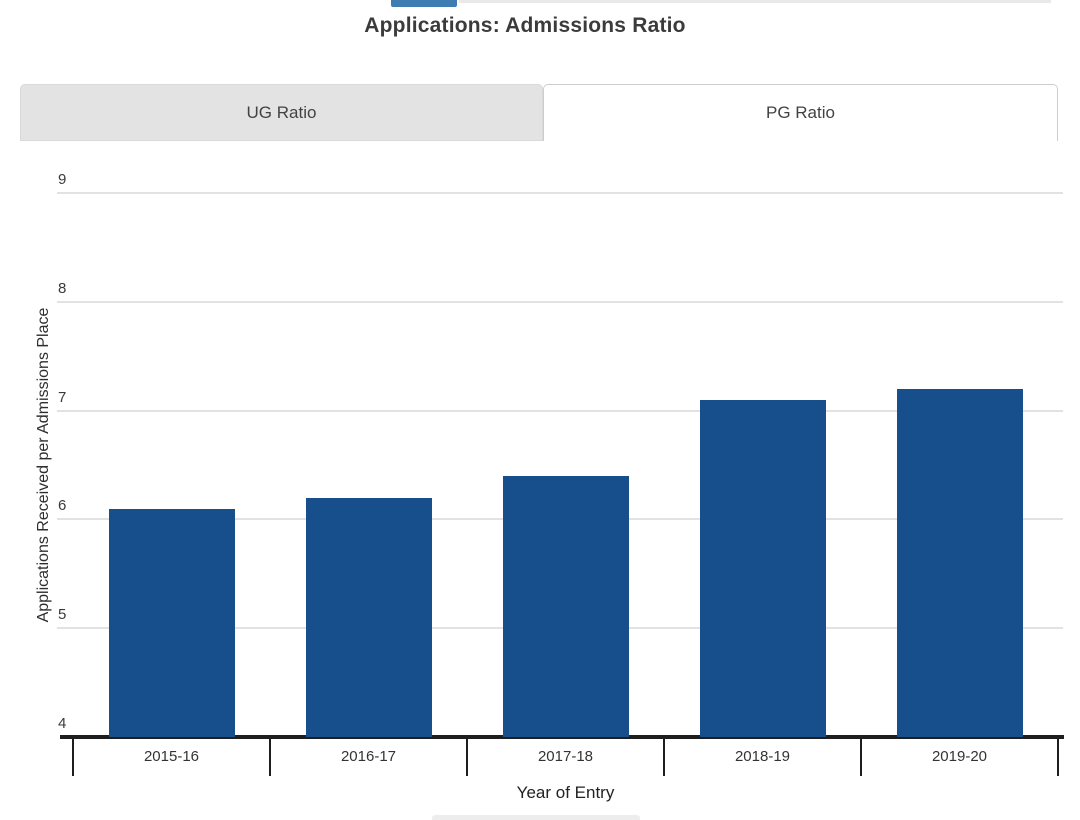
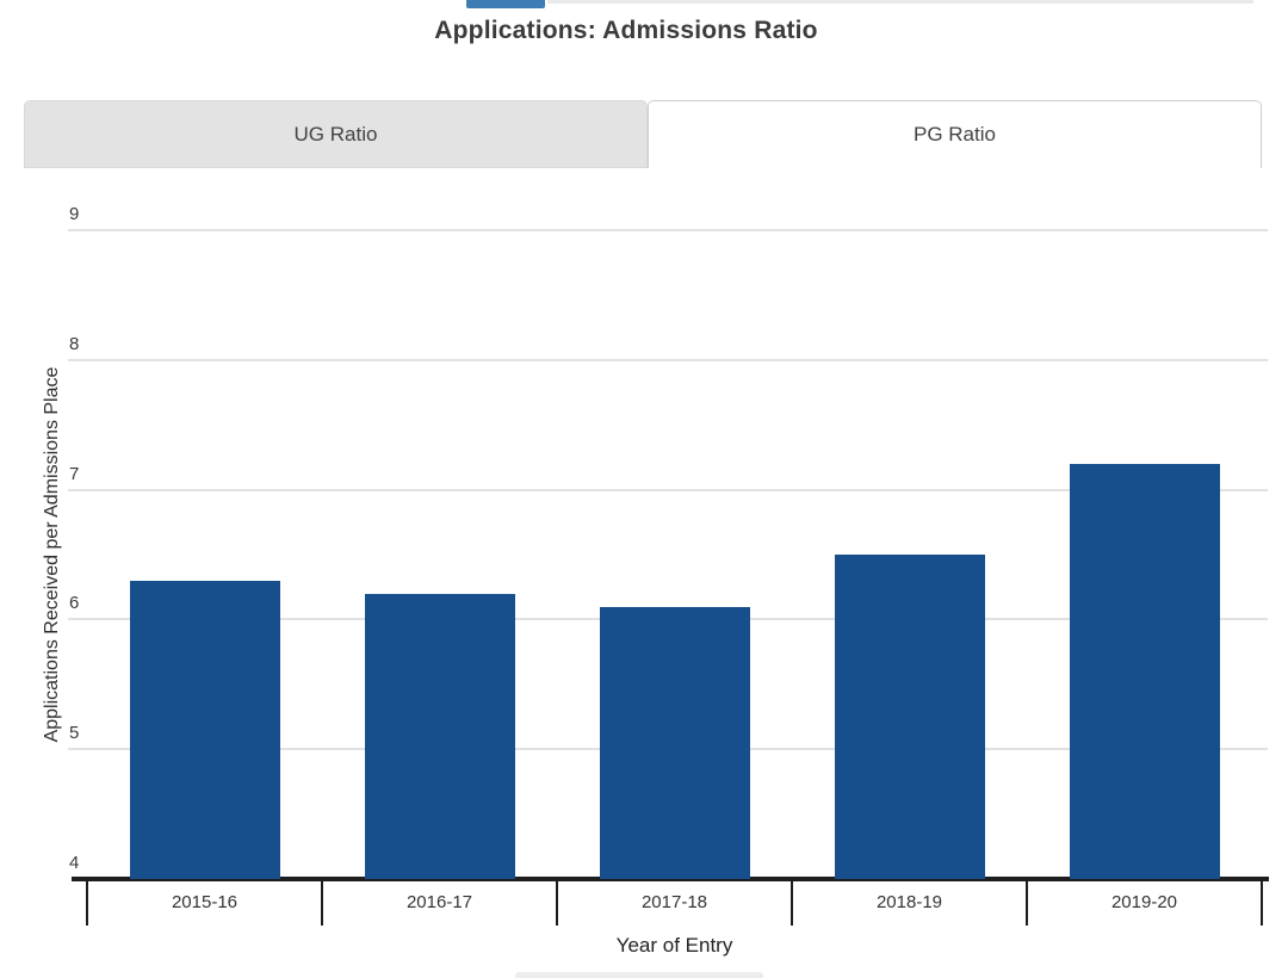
2015-16: 6.1 -> 6.3
2017-18: 6.4 -> 6.1
2018-19: 7.1 -> 6.5
